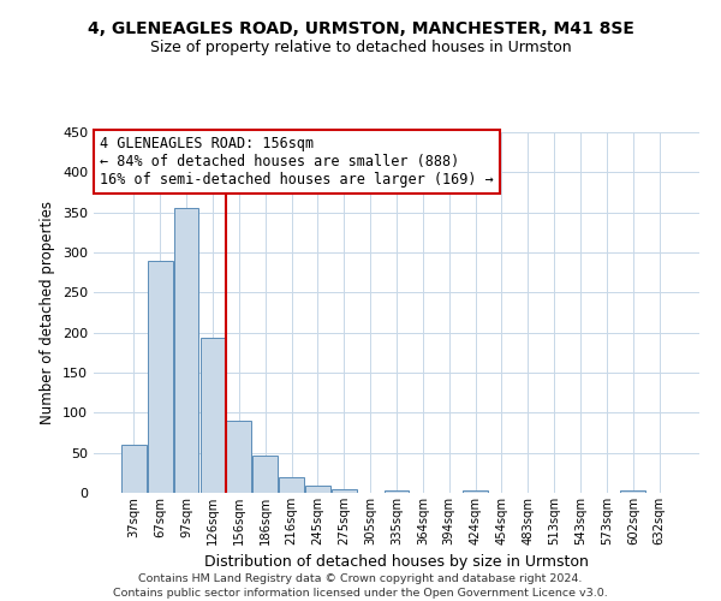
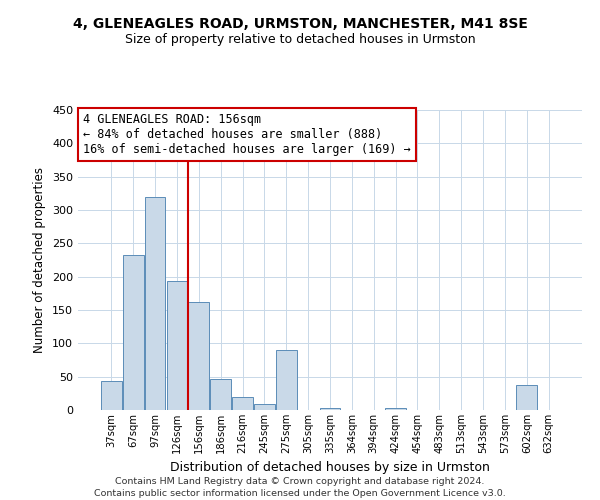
37sqm: 60 -> 44
67sqm: 290 -> 232
97sqm: 355 -> 320
156sqm: 90 -> 162
275sqm: 5 -> 90
602sqm: 3 -> 38
